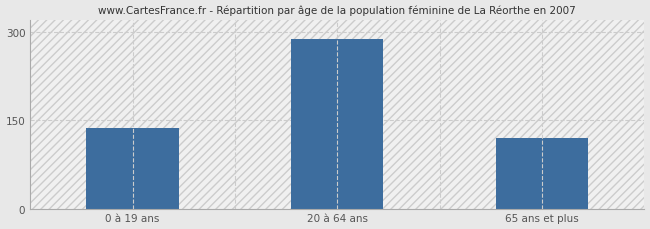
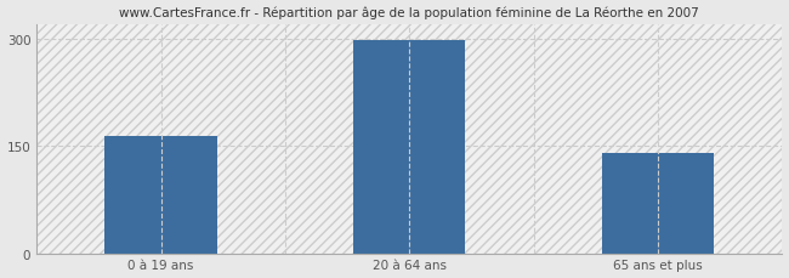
0 à 19 ans: 137 -> 164
20 à 64 ans: 287 -> 298
65 ans et plus: 120 -> 140
